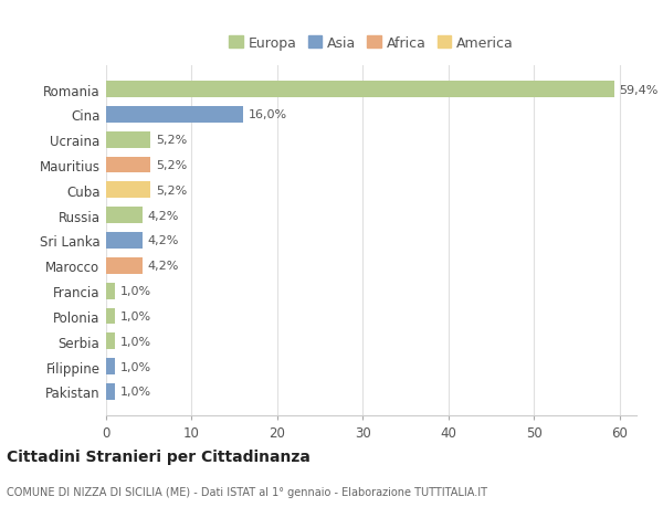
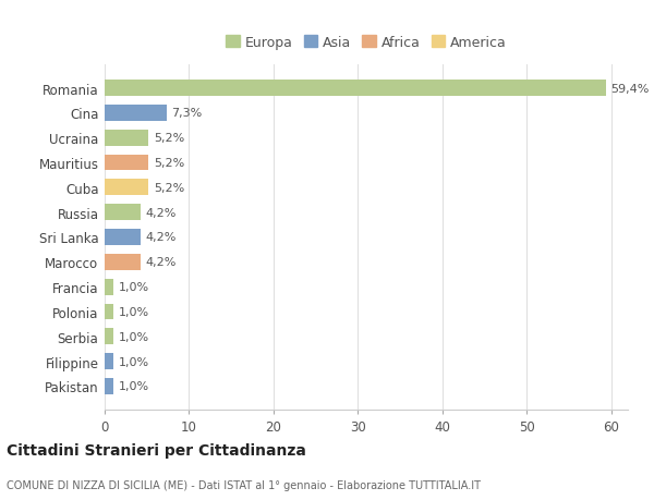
Cina: 16,0% -> 7,3%
